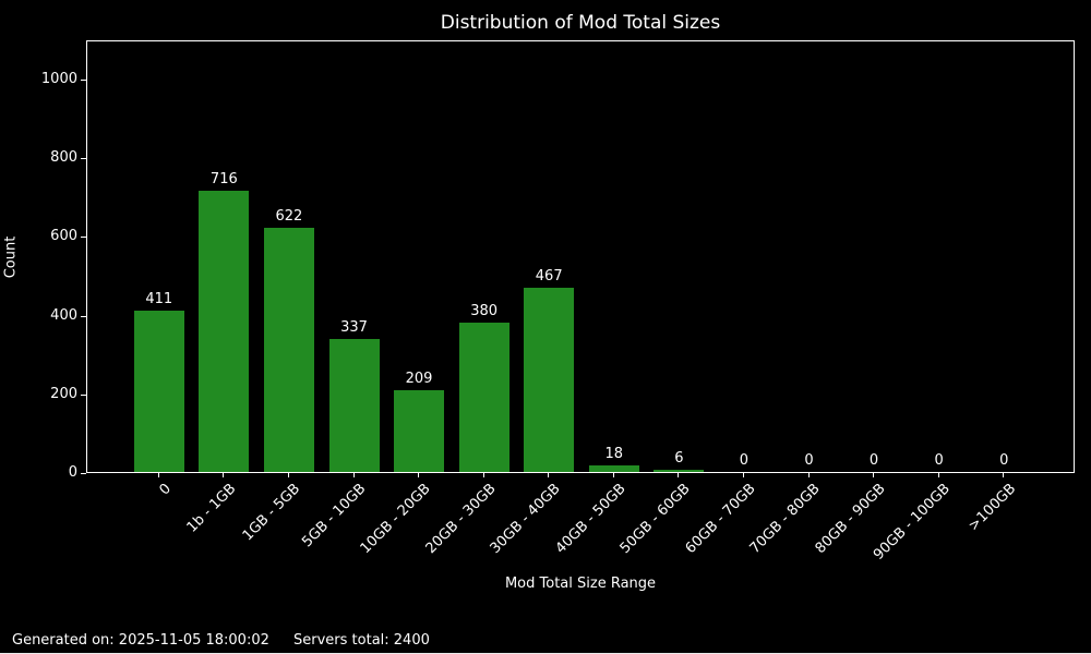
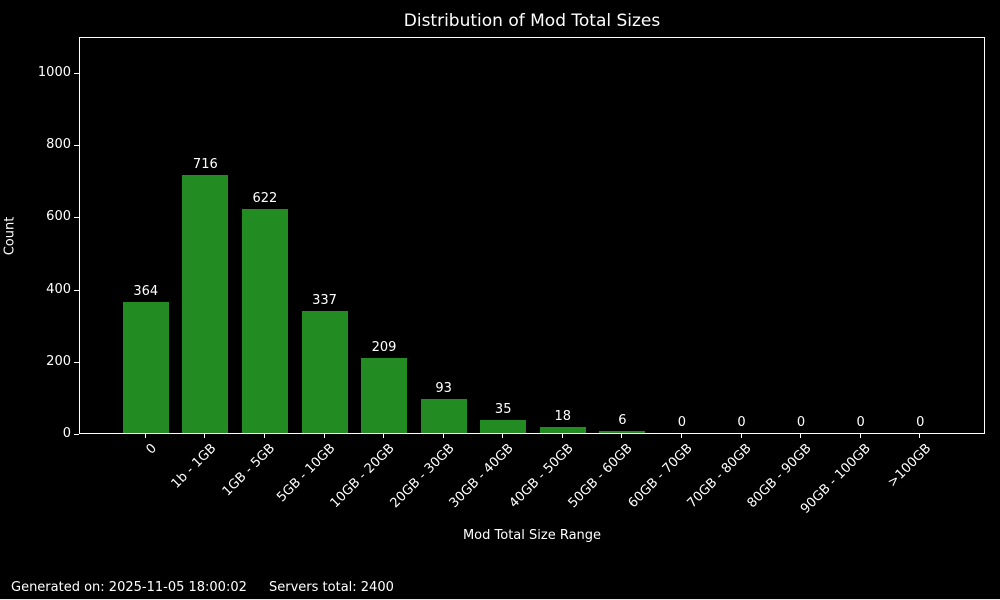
0: 411 -> 364
20GB - 30GB: 380 -> 93
30GB - 40GB: 467 -> 35
